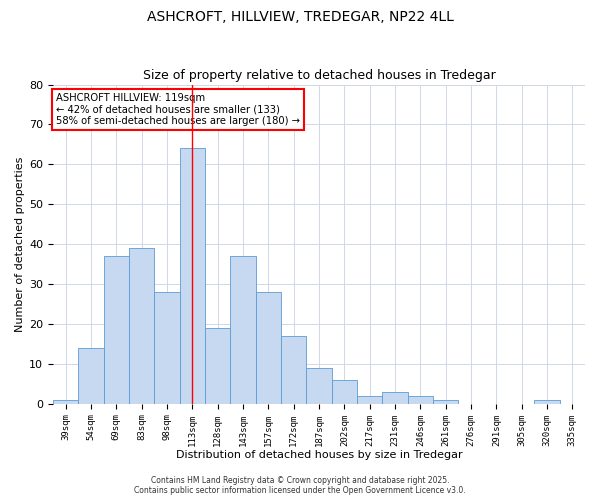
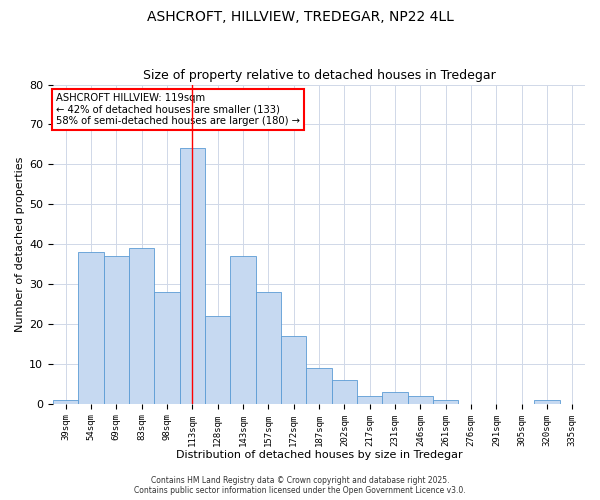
54sqm: 14 -> 38
128sqm: 19 -> 22
